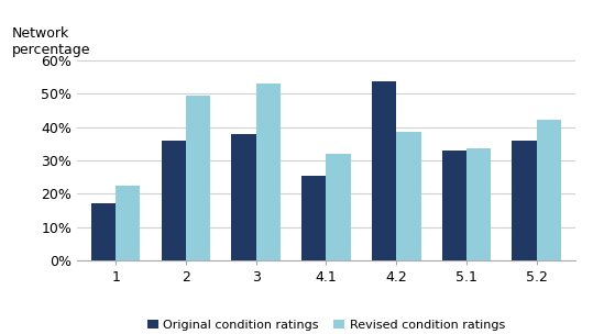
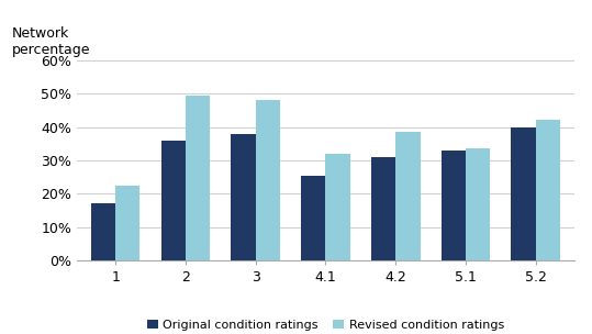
Revised condition ratings/3: 53.0% -> 48.0%
Original condition ratings/4.2: 53.5% -> 31.0%
Original condition ratings/5.2: 36.0% -> 40.0%
